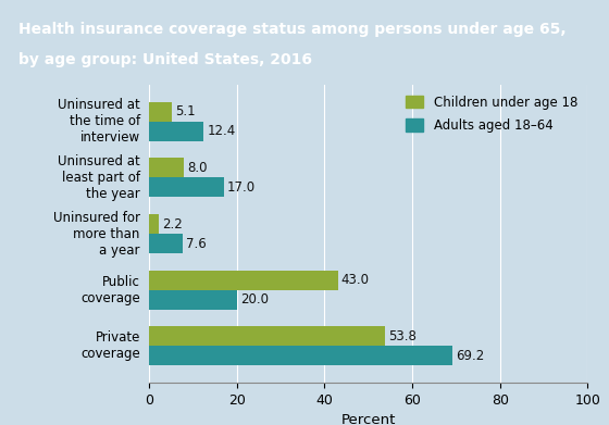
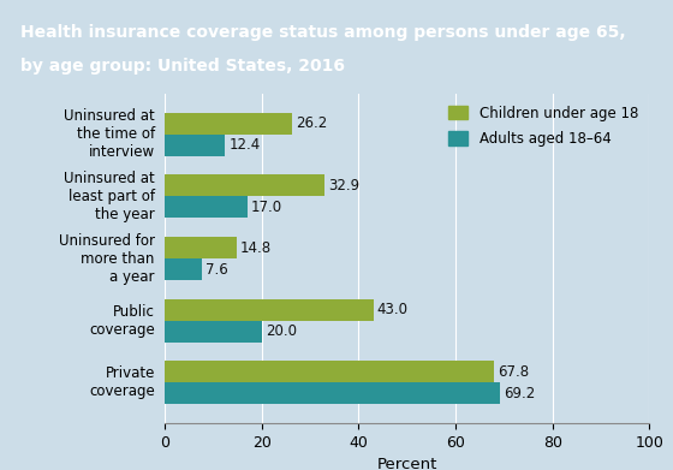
Children under age 18/Uninsured at the time of interview: 5.1 -> 26.2
Children under age 18/Uninsured at least part of the year: 8.0 -> 32.9
Children under age 18/Uninsured for more than a year: 2.2 -> 14.8
Children under age 18/Private coverage: 53.8 -> 67.8
